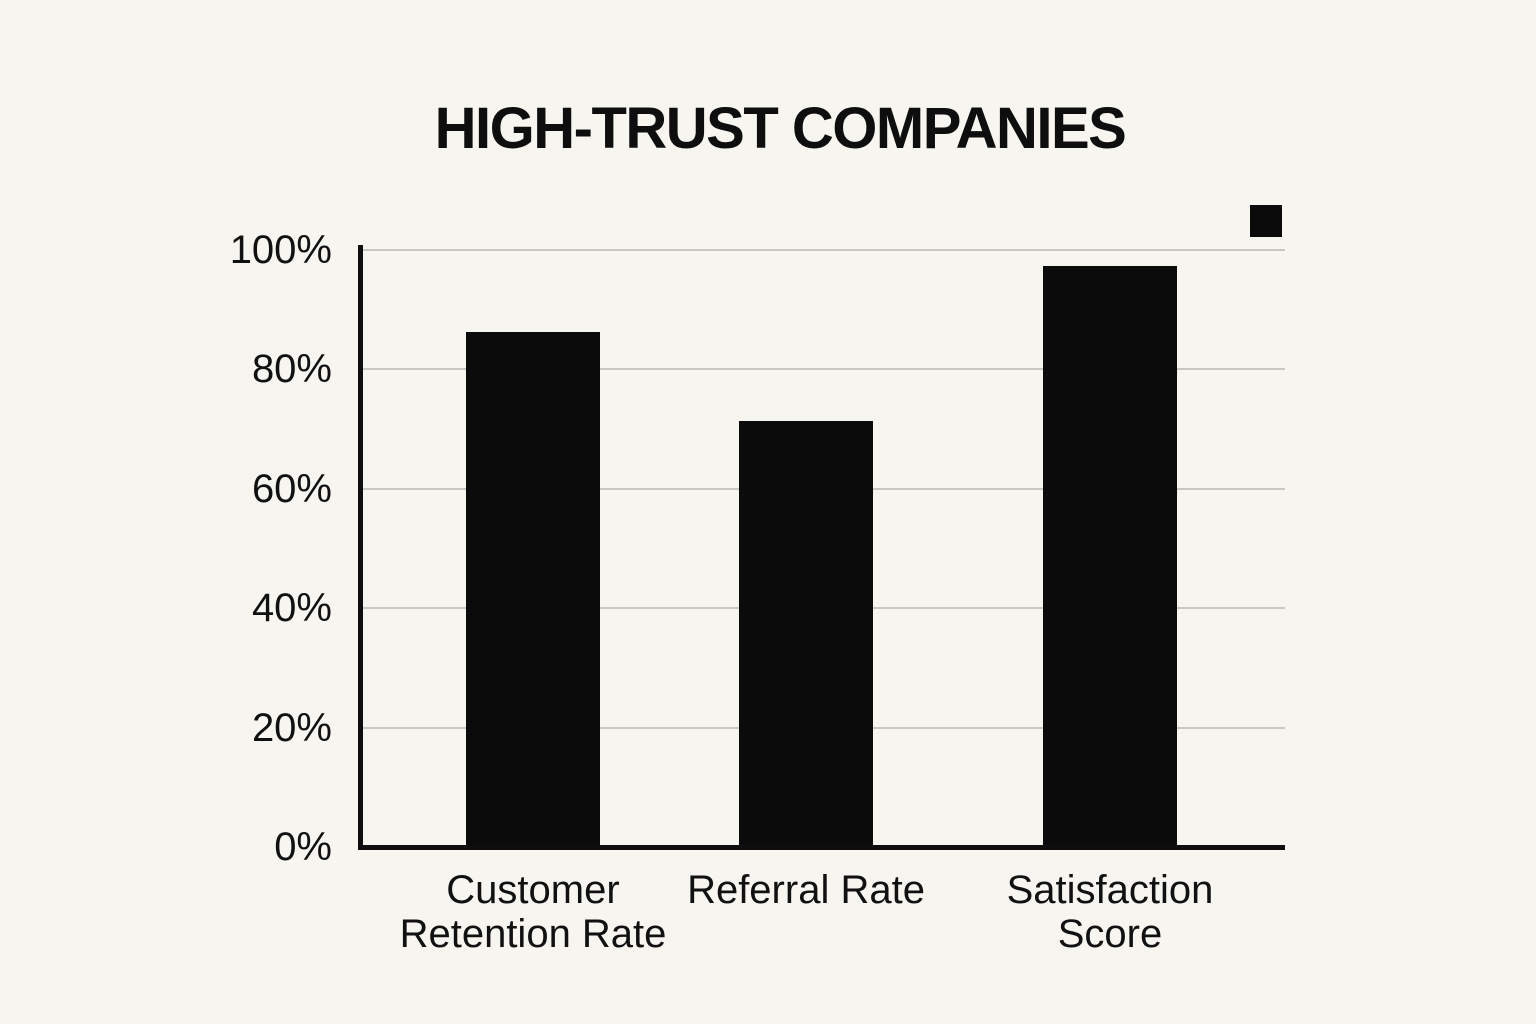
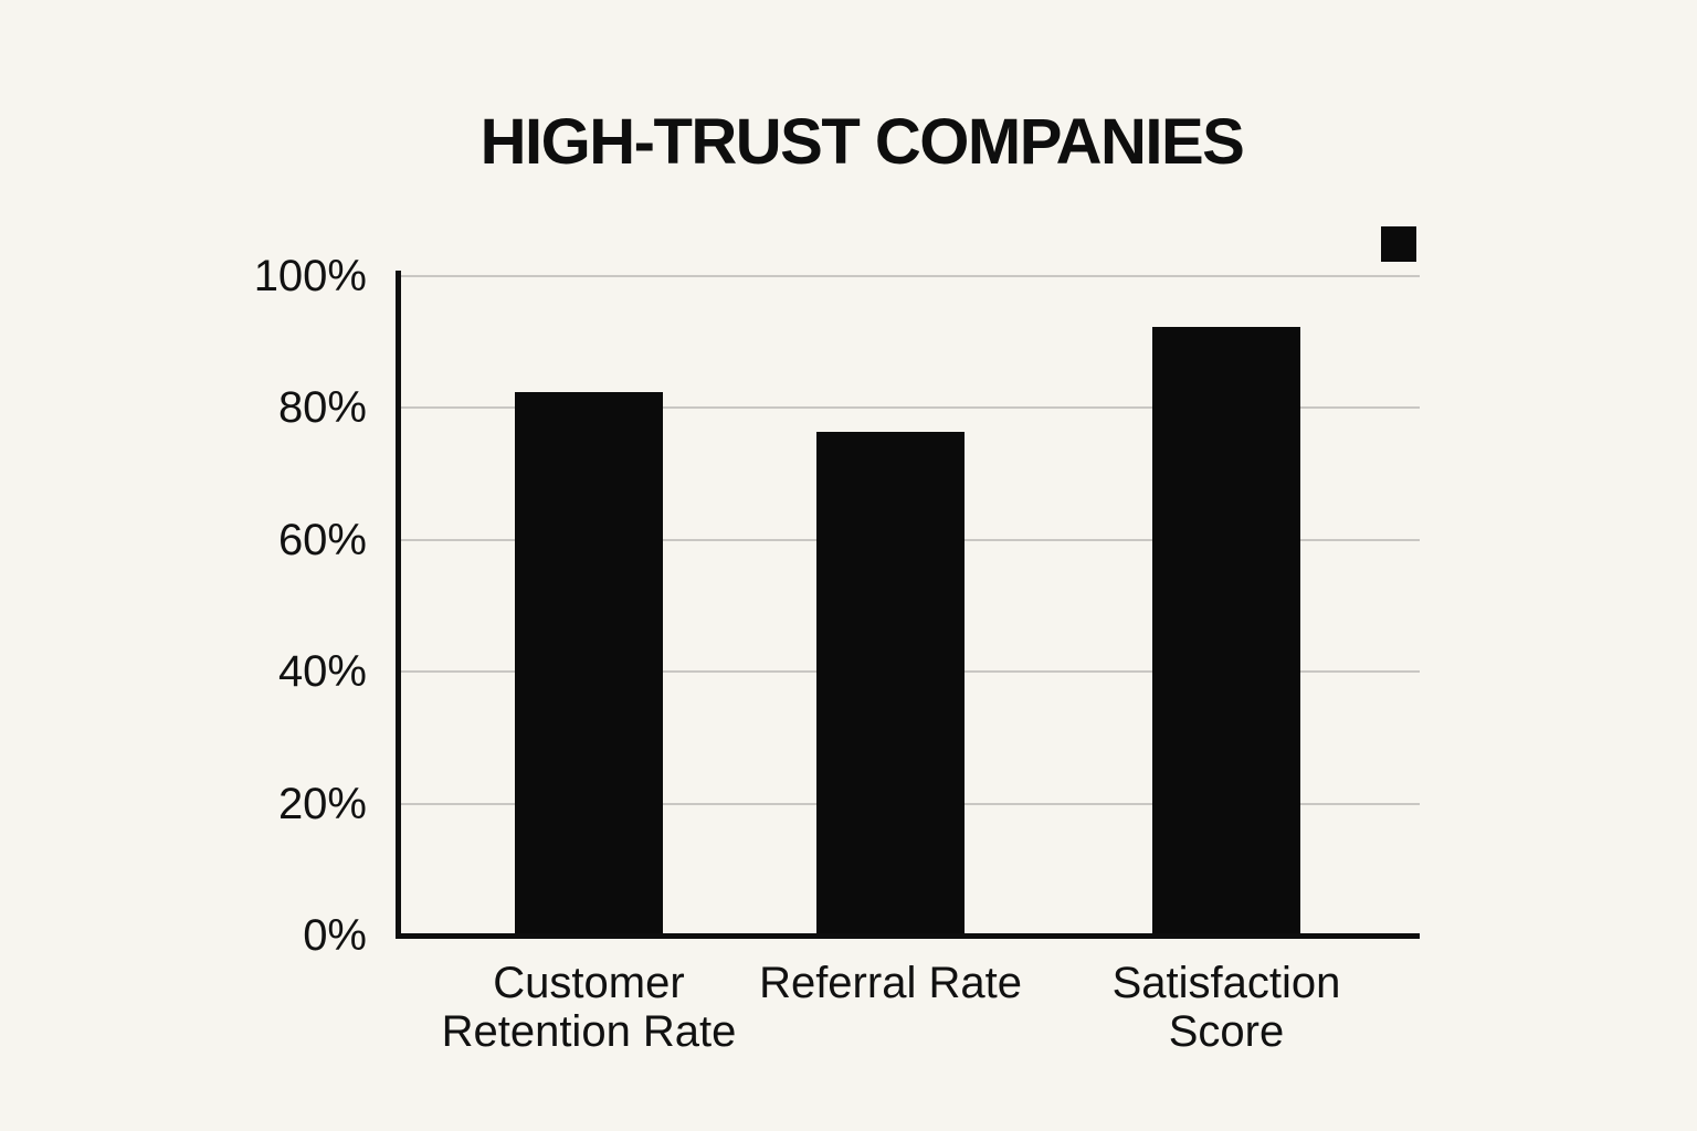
Customer Retention Rate: 86% -> 82%
Referral Rate: 71% -> 76%
Satisfaction Score: 97% -> 92%
